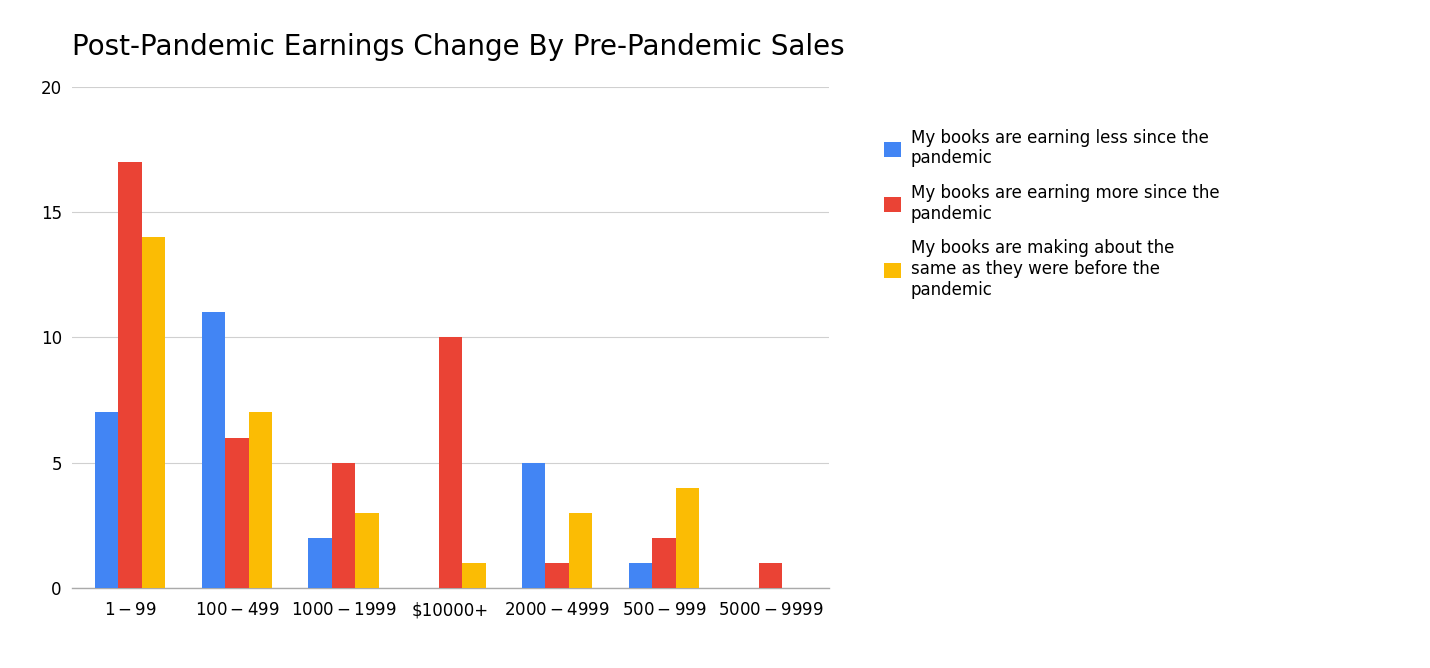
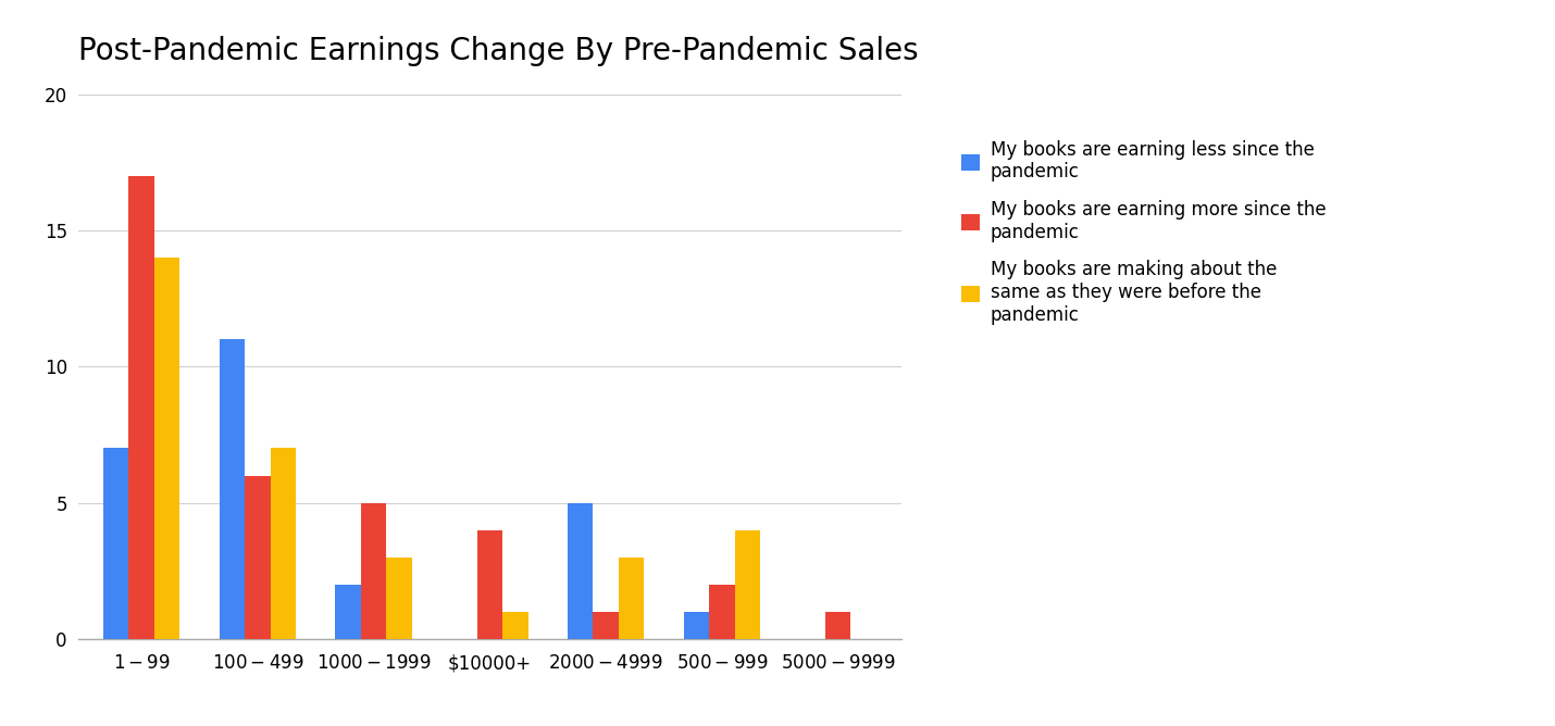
My books are earning more since the pandemic/$10000+: 10 -> 4
